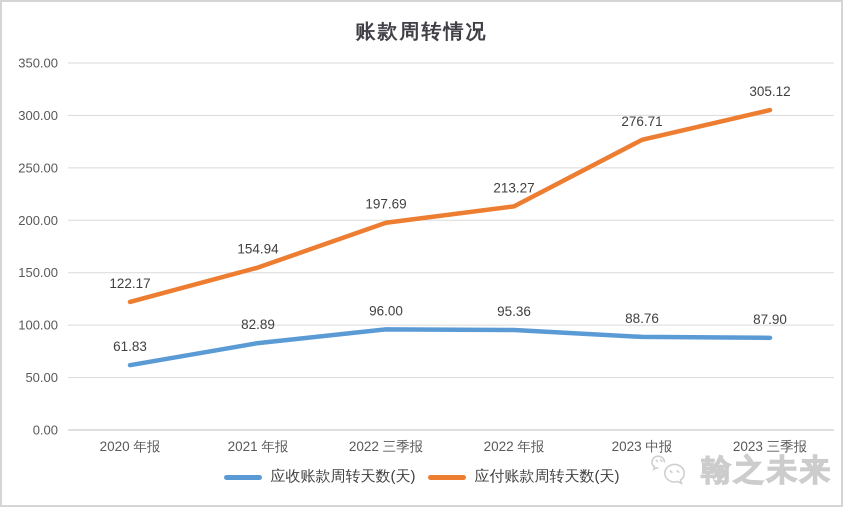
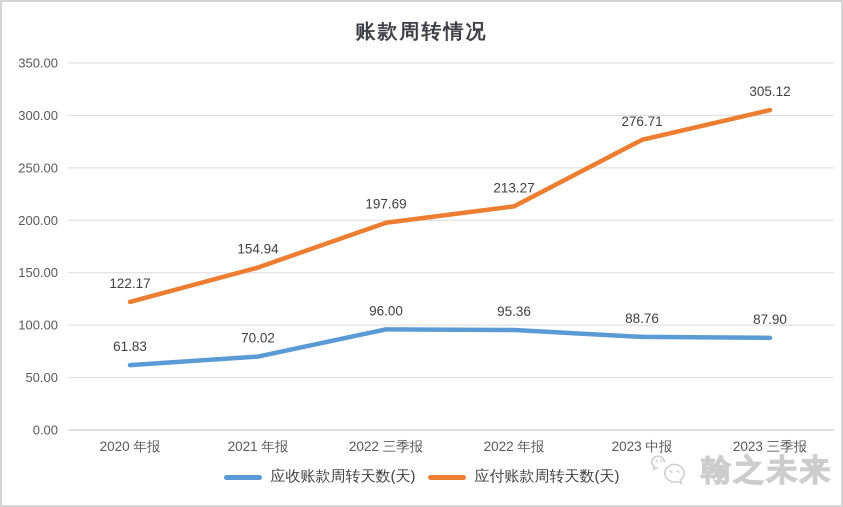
应收账款周转天数(天)/2021 年报: 82.89 -> 70.02
